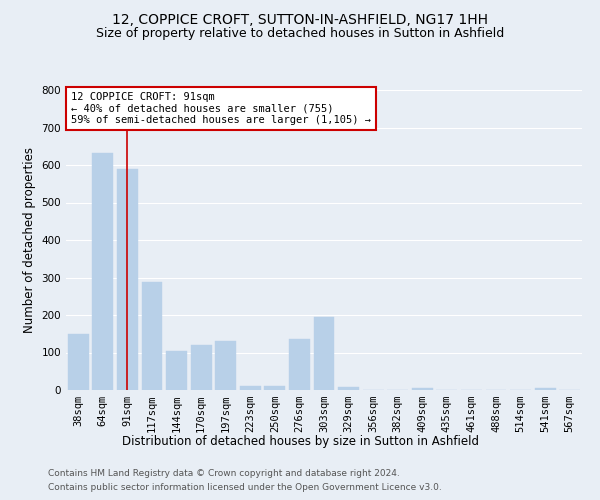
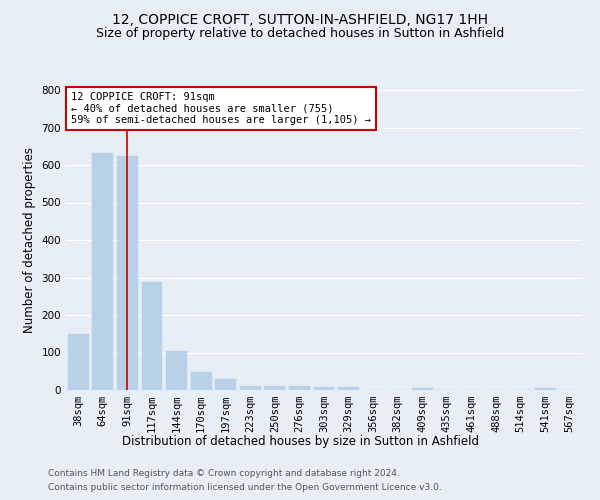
91sqm: 590 -> 625
170sqm: 120 -> 47
197sqm: 130 -> 30
276sqm: 135 -> 10
303sqm: 195 -> 8
